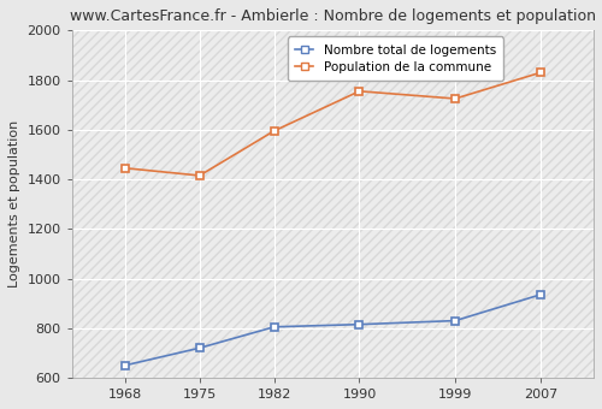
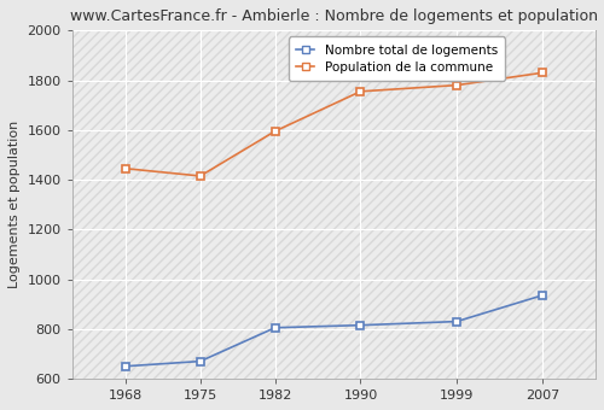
Nombre total de logements/1975: 720 -> 670
Population de la commune/1999: 1725 -> 1780
